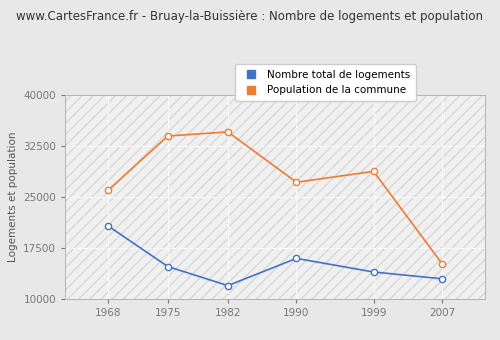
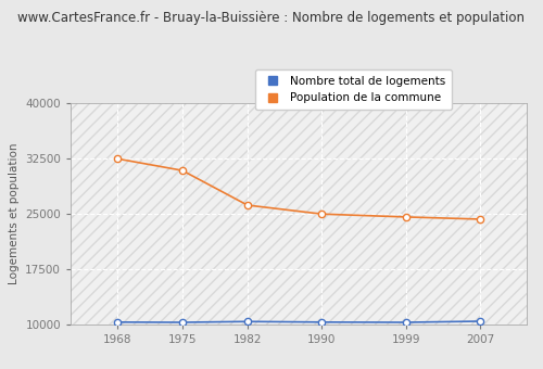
Nombre total de logements/1968: 20800 -> 10400
Population de la commune/1968: 26000 -> 32500
Nombre total de logements/1975: 14800 -> 10300
Population de la commune/1975: 34000 -> 30900
Nombre total de logements/1982: 12000 -> 10400
Population de la commune/1982: 34600 -> 26200
Nombre total de logements/1990: 16000 -> 10400
Population de la commune/1990: 27200 -> 25000
Nombre total de logements/1999: 14000 -> 10300
Population de la commune/1999: 28800 -> 24600
Nombre total de logements/2007: 13000 -> 10500
Population de la commune/2007: 15200 -> 24300
